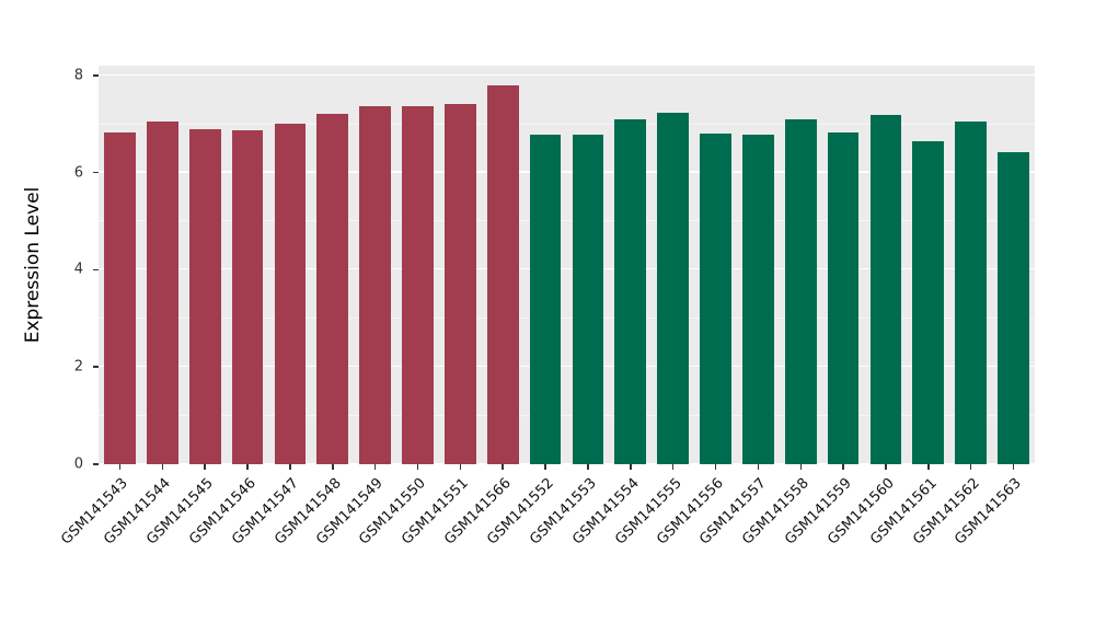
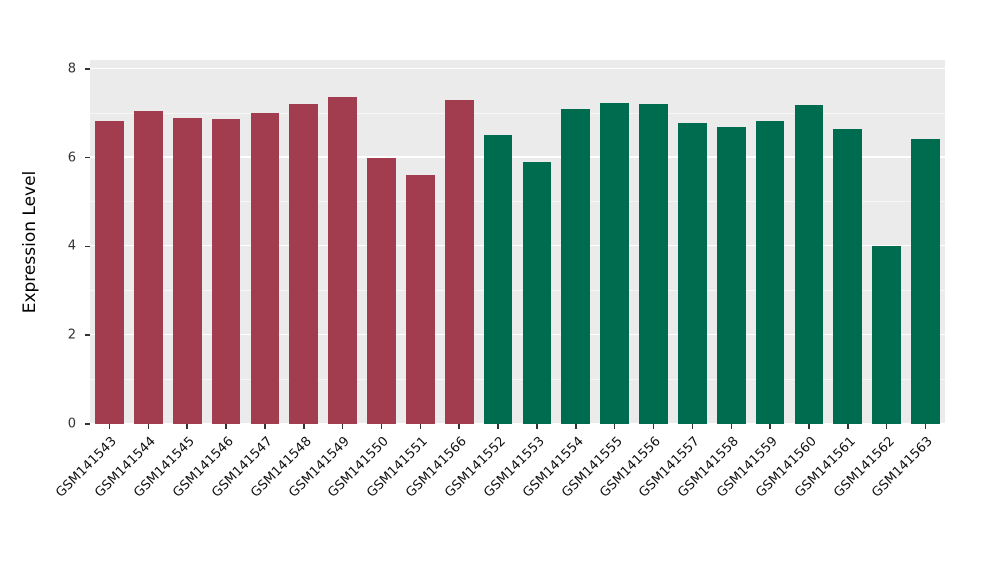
GSM141550: 7.4 -> 6.0
GSM141551: 7.4 -> 5.6
GSM141566: 7.8 -> 7.3
GSM141552: 6.8 -> 6.5
GSM141553: 6.8 -> 5.9
GSM141556: 6.8 -> 7.2
GSM141558: 7.1 -> 6.7
GSM141562: 7.0 -> 4.0
